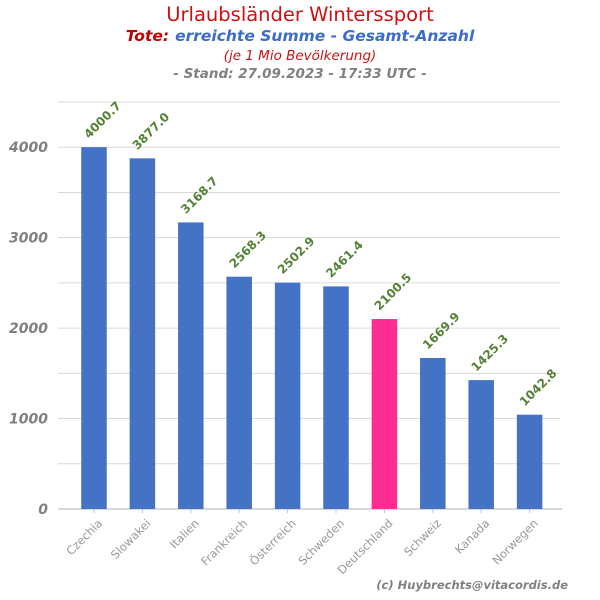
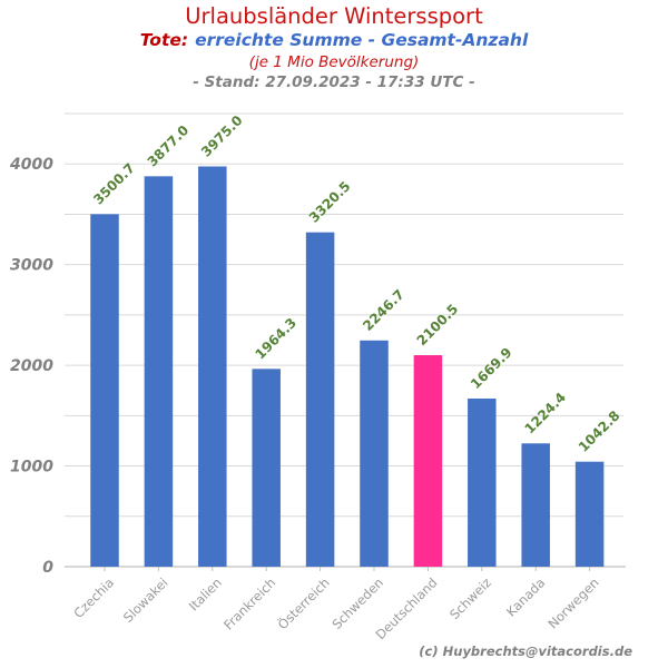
Czechia: 4000.7 -> 3500.7
Italien: 3168.7 -> 3975.0
Frankreich: 2568.3 -> 1964.3
Österreich: 2502.9 -> 3320.5
Schweden: 2461.4 -> 2246.7
Kanada: 1425.3 -> 1224.4
